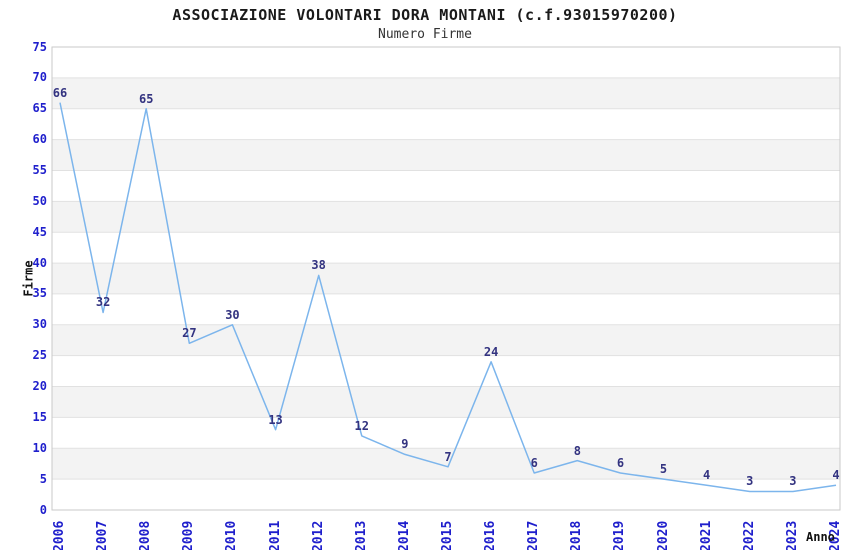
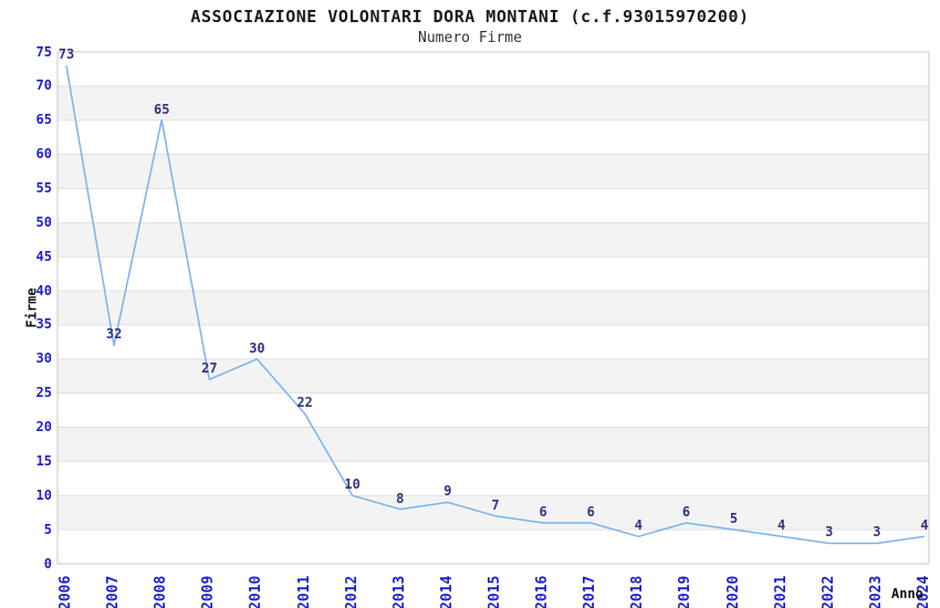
2006: 66 -> 73
2011: 13 -> 22
2012: 38 -> 10
2013: 12 -> 8
2016: 24 -> 6
2018: 8 -> 4
